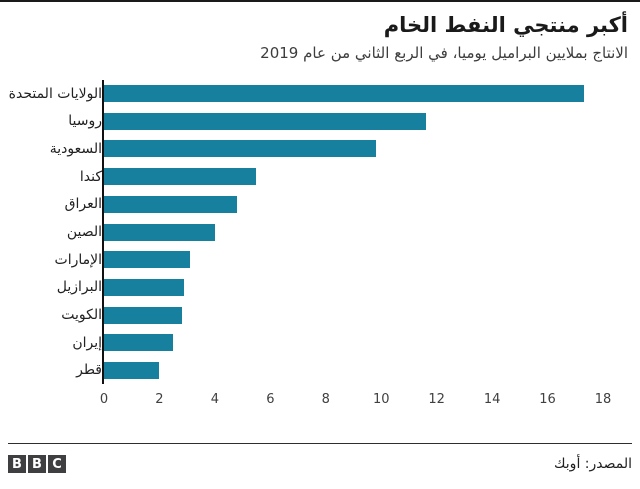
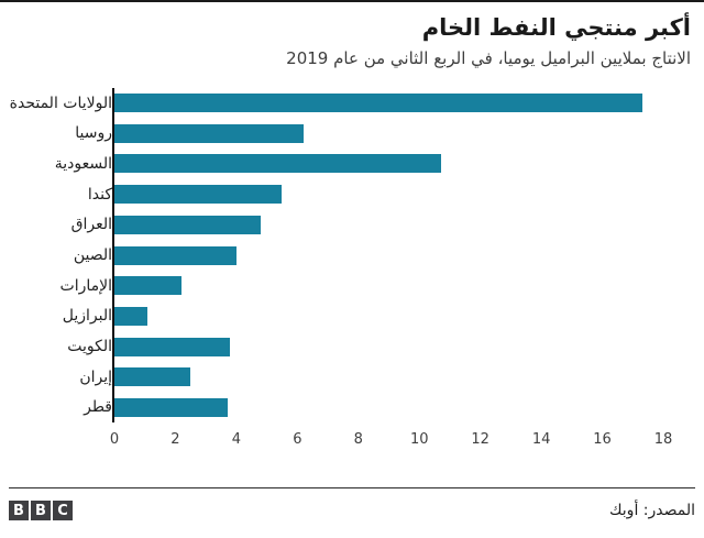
روسيا: 11.6 -> 6.2
السعودية: 9.8 -> 10.7
الإمارات: 3.1 -> 2.2
البرازيل: 2.9 -> 1.1
الكويت: 2.8 -> 3.8
قطر: 2.0 -> 3.7
